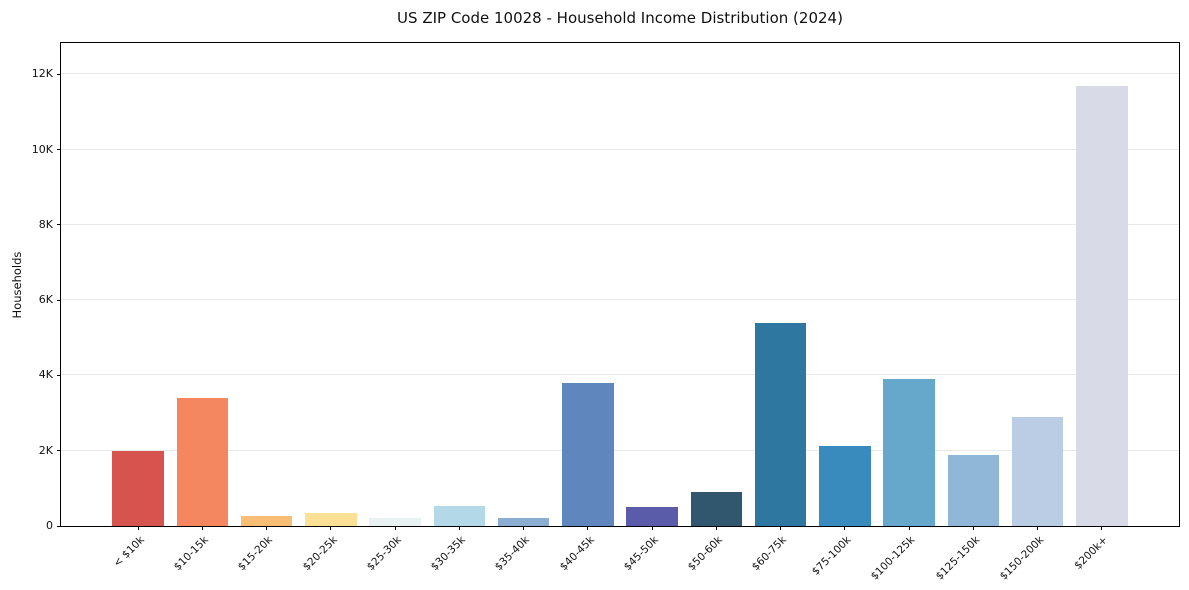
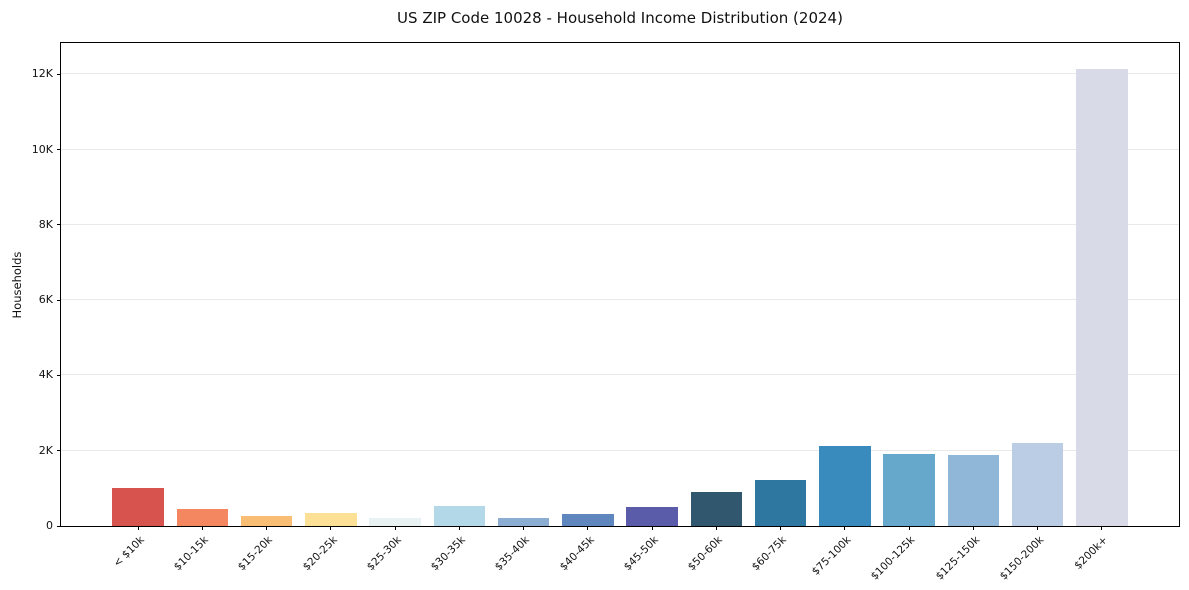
< $10k: 2.0K -> 1.0K
$10-15k: 3.4K -> 0.4K
$40-45k: 3.8K -> 0.3K
$60-75k: 5.4K -> 1.2K
$100-125k: 3.9K -> 1.9K
$150-200k: 2.9K -> 2.2K
$200k+: 11.7K -> 12.2K
